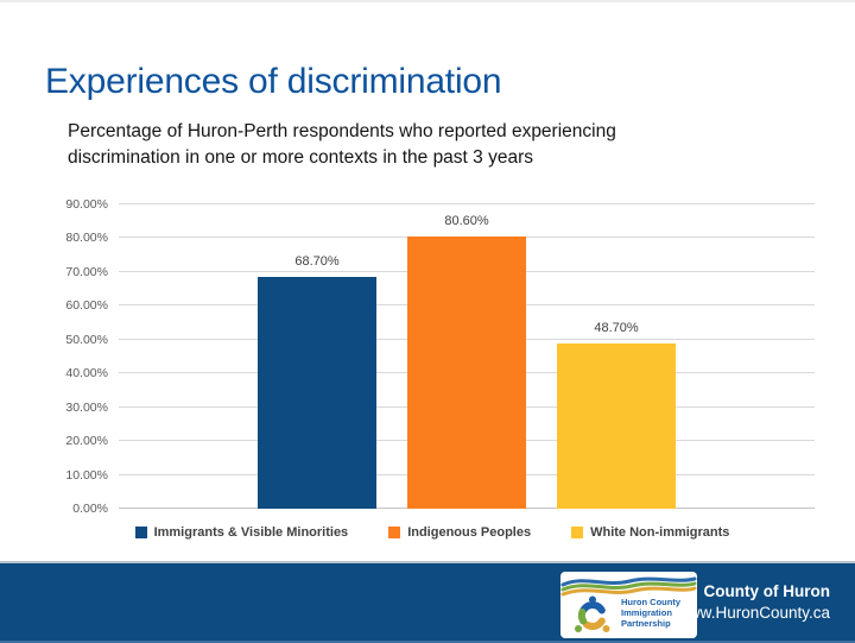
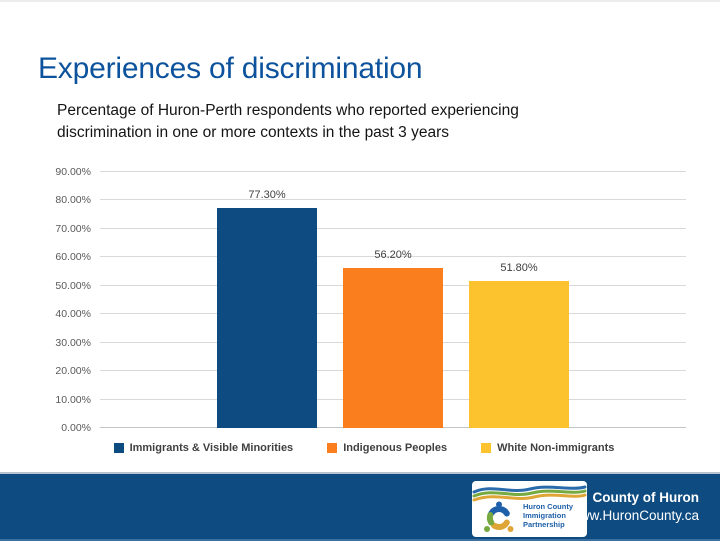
Immigrants & Visible Minorities: 68.70% -> 77.30%
Indigenous Peoples: 80.60% -> 56.20%
White Non-immigrants: 48.70% -> 51.80%
